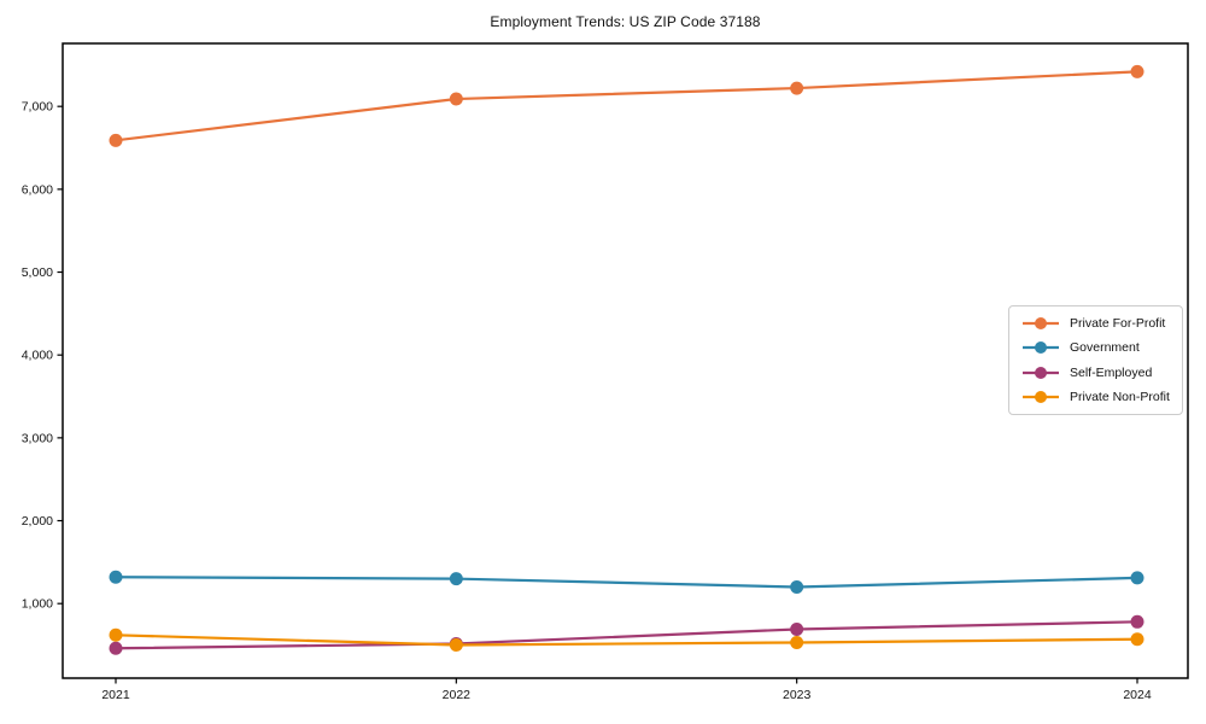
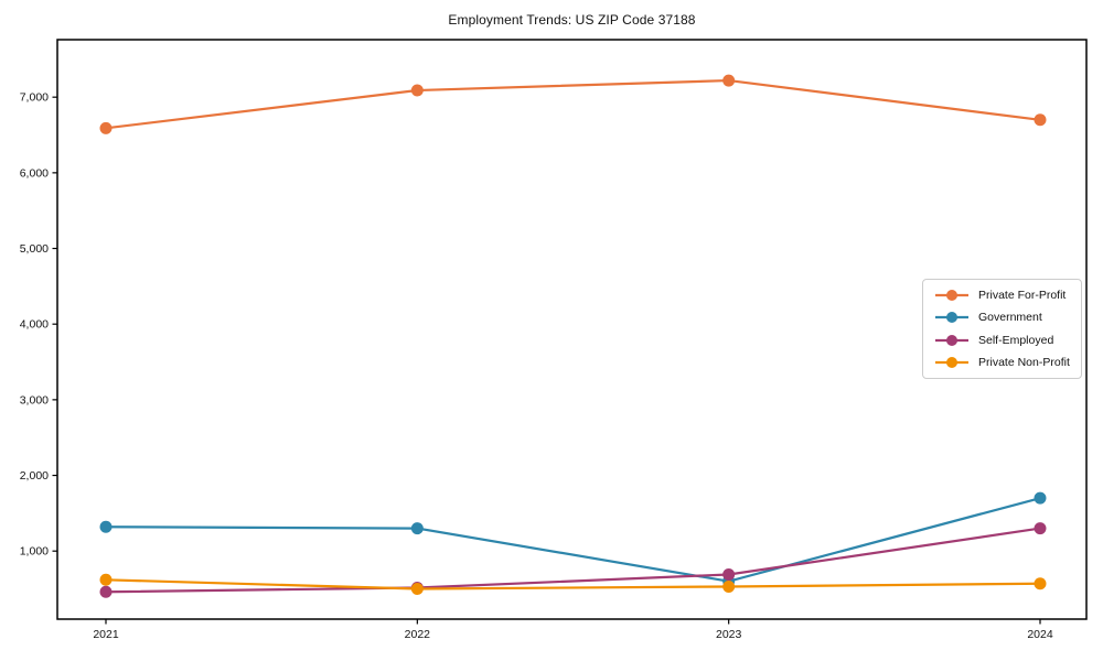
Government/2023: 1200 -> 600
Private For-Profit/2024: 7400 -> 6700
Government/2024: 1300 -> 1700
Self-Employed/2024: 800 -> 1300
